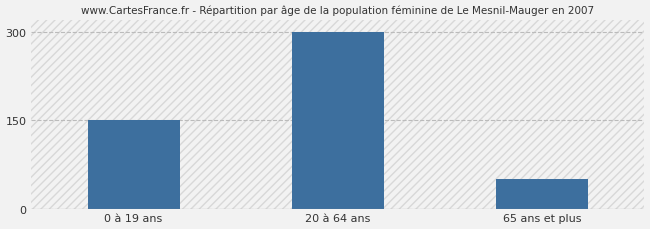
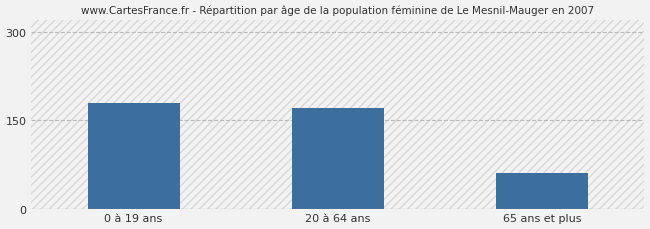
0 à 19 ans: 150 -> 180
20 à 64 ans: 300 -> 170
65 ans et plus: 50 -> 60
